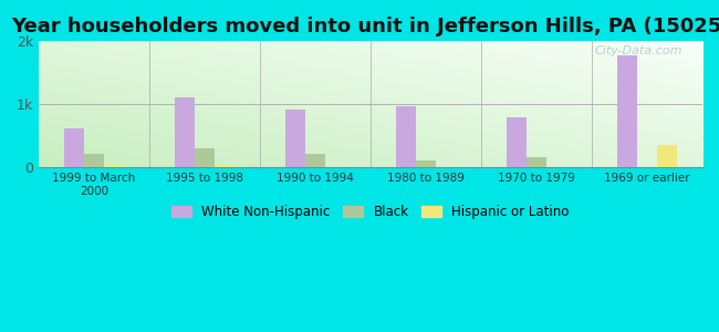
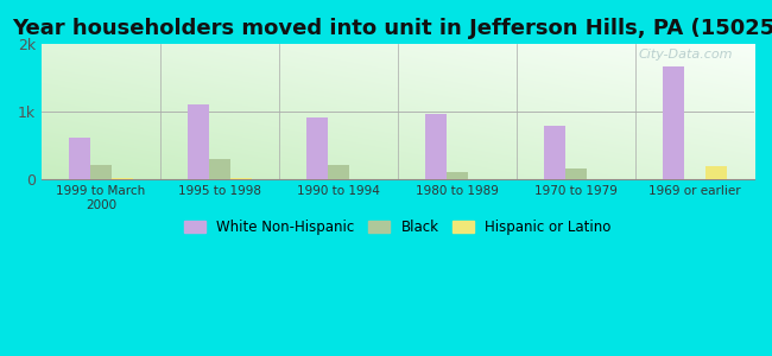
White Non-Hispanic/1969 or earlier: 1.78k -> 1.68k
Hispanic or Latino/1969 or earlier: 0.36k -> 0.20k
